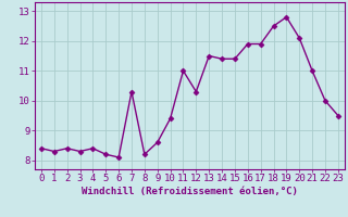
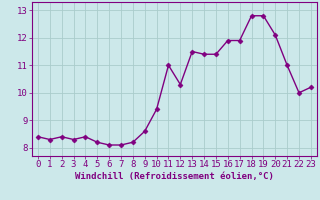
7: 10.3 -> 8.1
18: 12.5 -> 12.8
23: 9.5 -> 10.2
